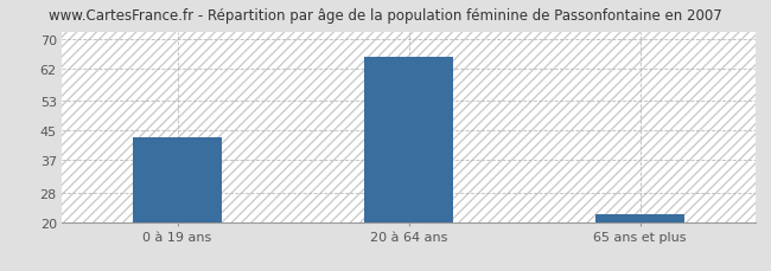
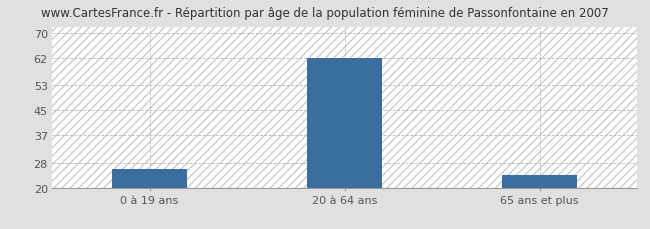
0 à 19 ans: 43 -> 26
20 à 64 ans: 65 -> 62
65 ans et plus: 22 -> 24
